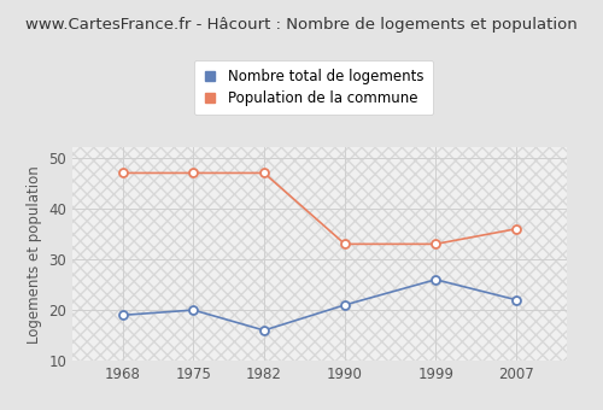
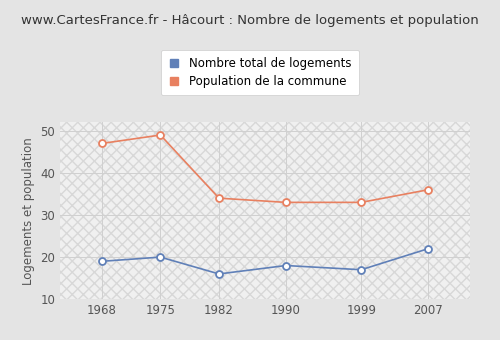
Population de la commune/1975: 47 -> 49
Population de la commune/1982: 47 -> 34
Nombre total de logements/1990: 21 -> 18
Nombre total de logements/1999: 26 -> 17
